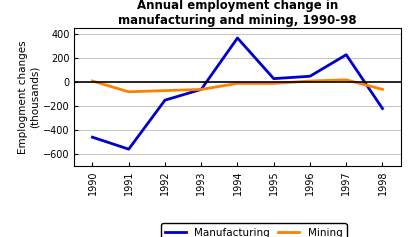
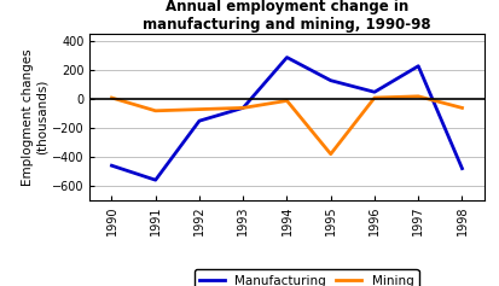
Manufacturing/1994: 370 -> 290
Manufacturing/1995: 30 -> 130
Mining/1995: -10 -> -380
Manufacturing/1998: -220 -> -480
